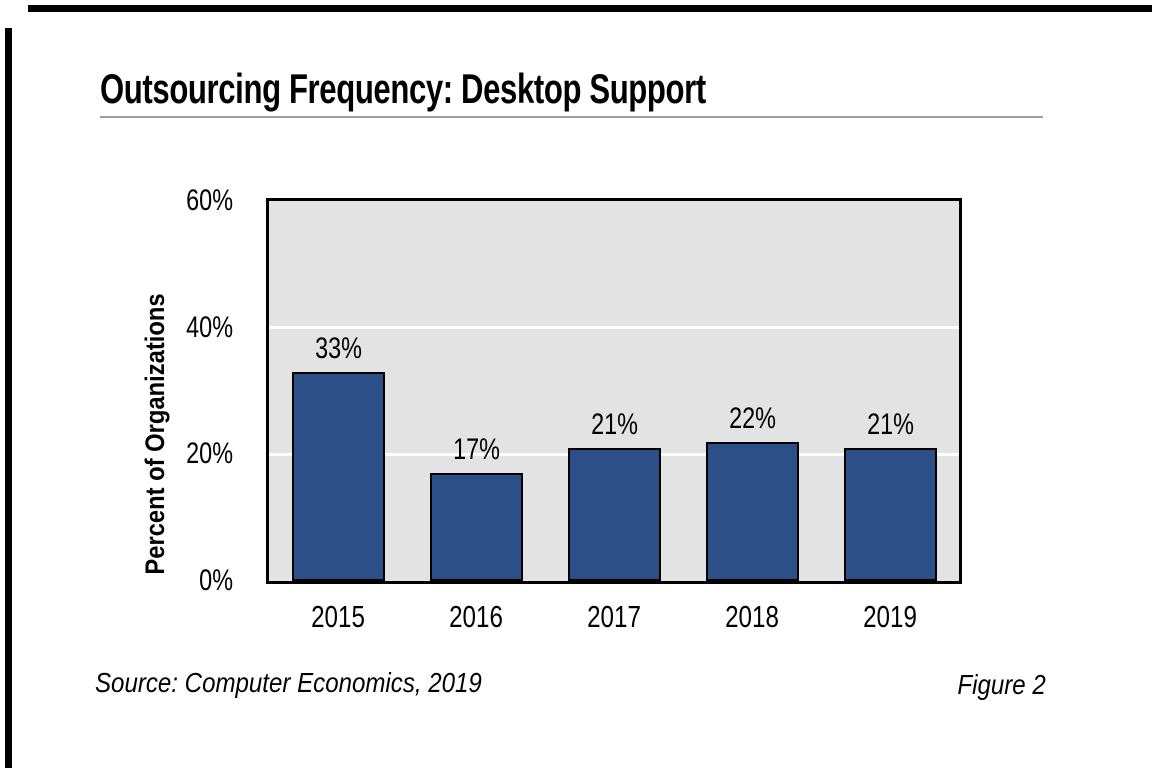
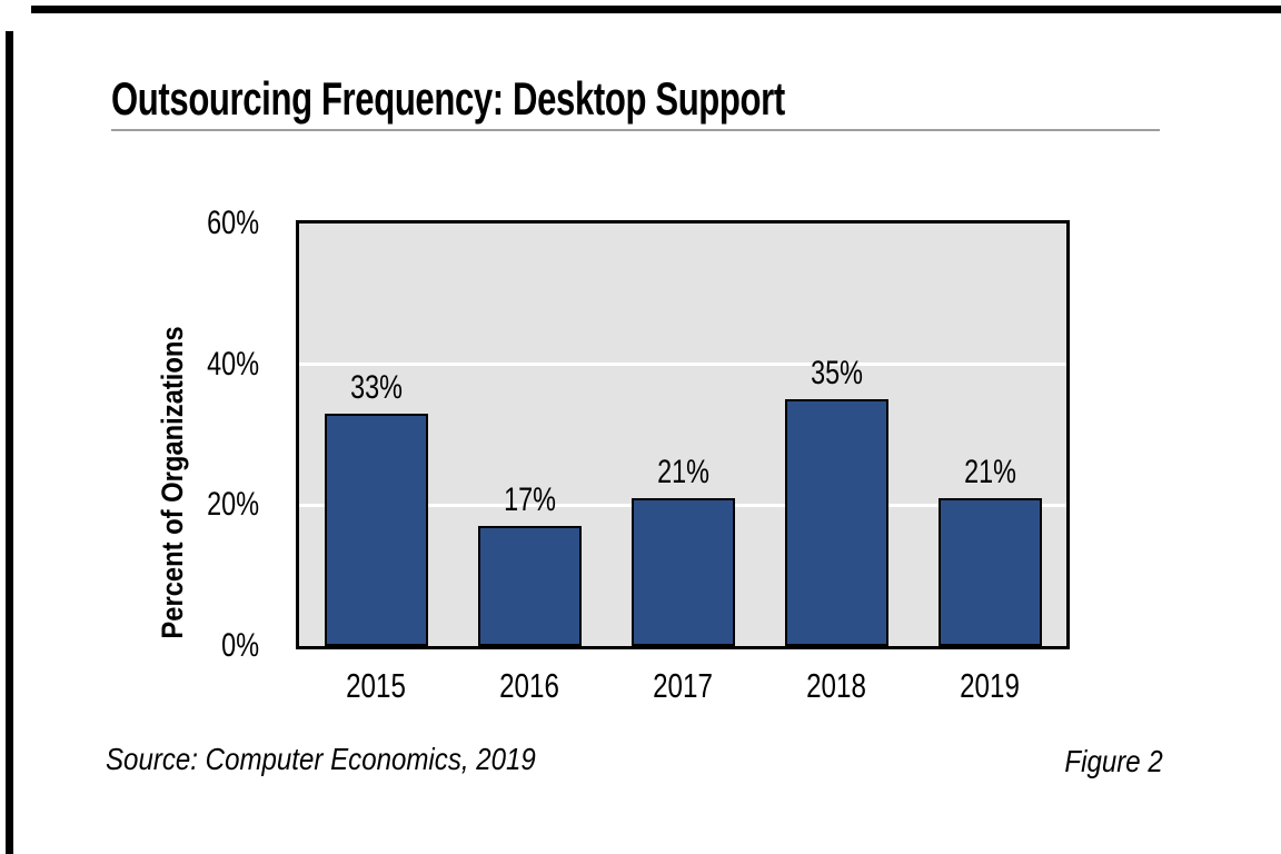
2018: 22% -> 35%
